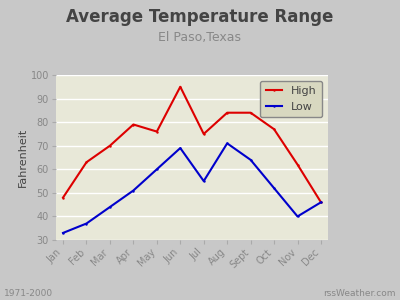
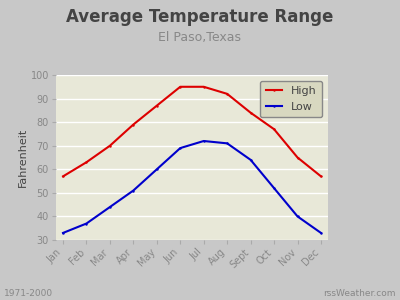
High/Jan: 48 -> 57
High/May: 76 -> 87
High/Jul: 75 -> 95
Low/Jul: 55 -> 72
High/Aug: 84 -> 92
High/Nov: 62 -> 65
High/Dec: 46 -> 57
Low/Dec: 46 -> 33
